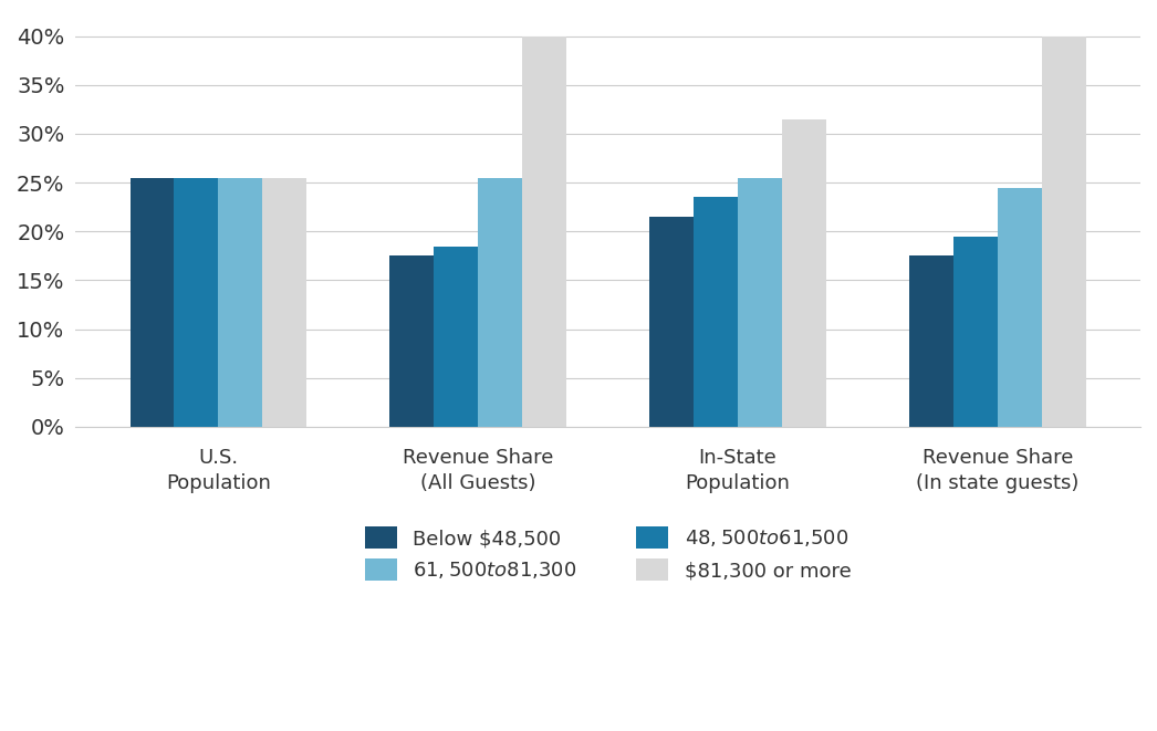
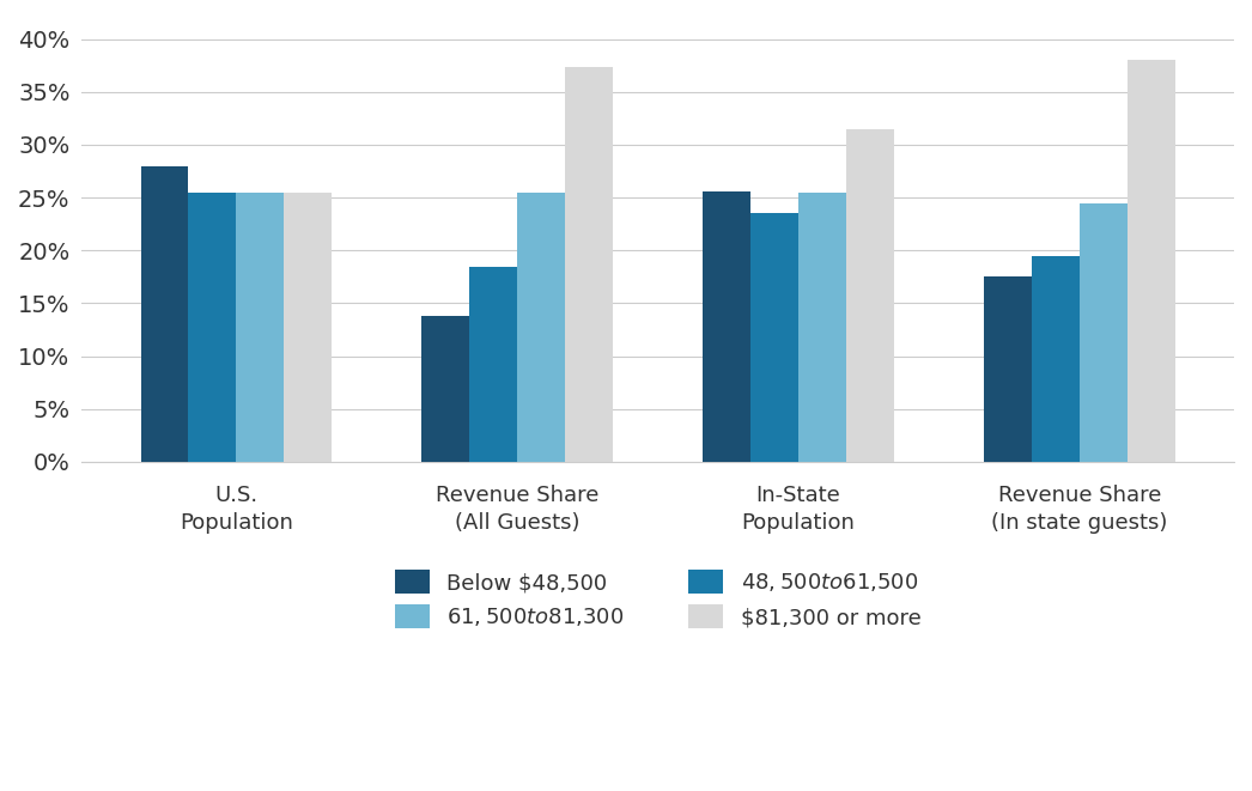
Below $48,500/U.S. Population: 25.5% -> 28.0%
Below $48,500/Revenue Share (All Guests): 17.5% -> 13.8%
$81,300 or more/Revenue Share (All Guests): 40.0% -> 37.4%
Below $48,500/In-State Population: 21.5% -> 25.6%
$81,300 or more/Revenue Share (In state guests): 40.0% -> 38.0%
